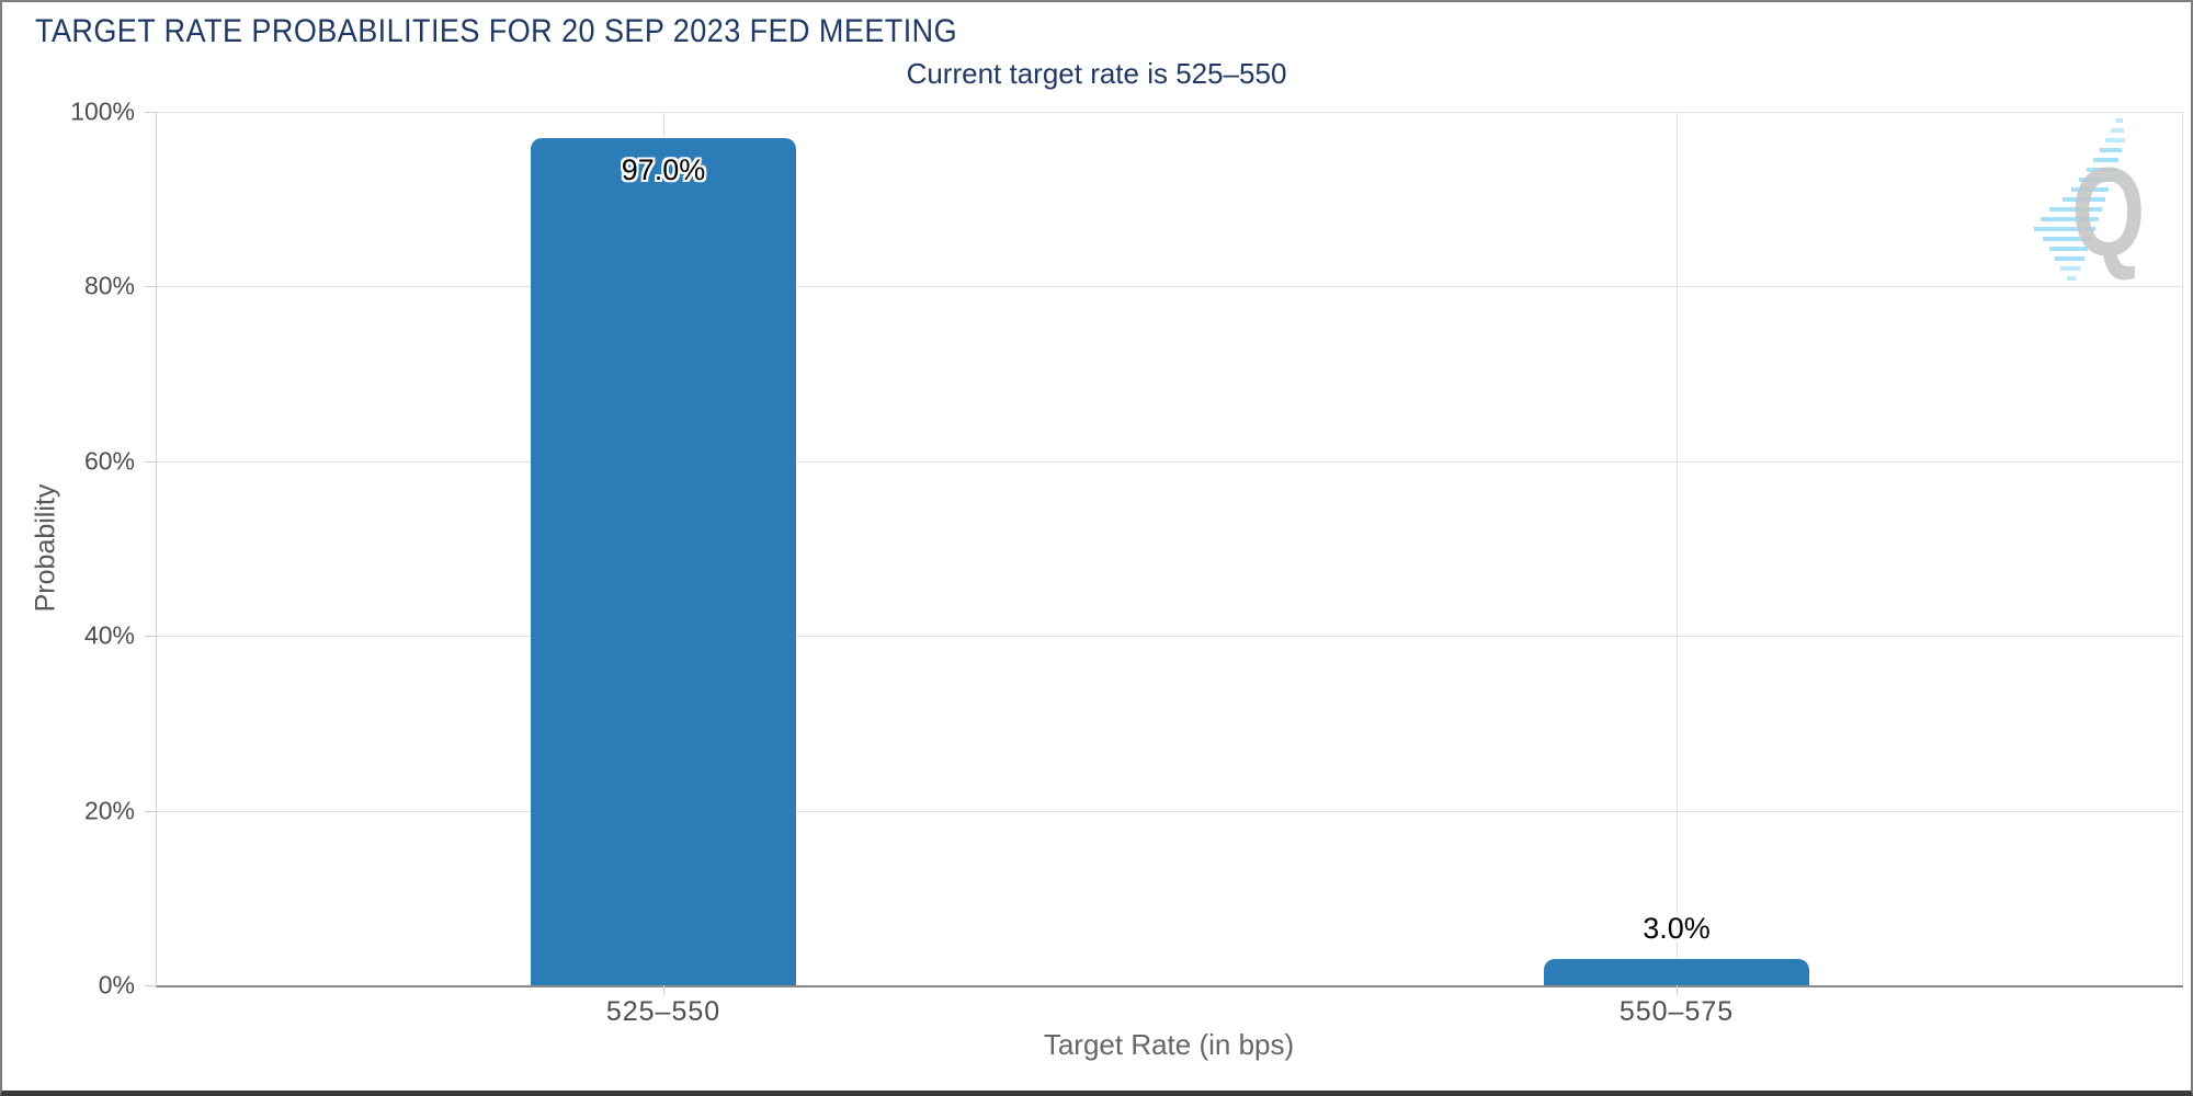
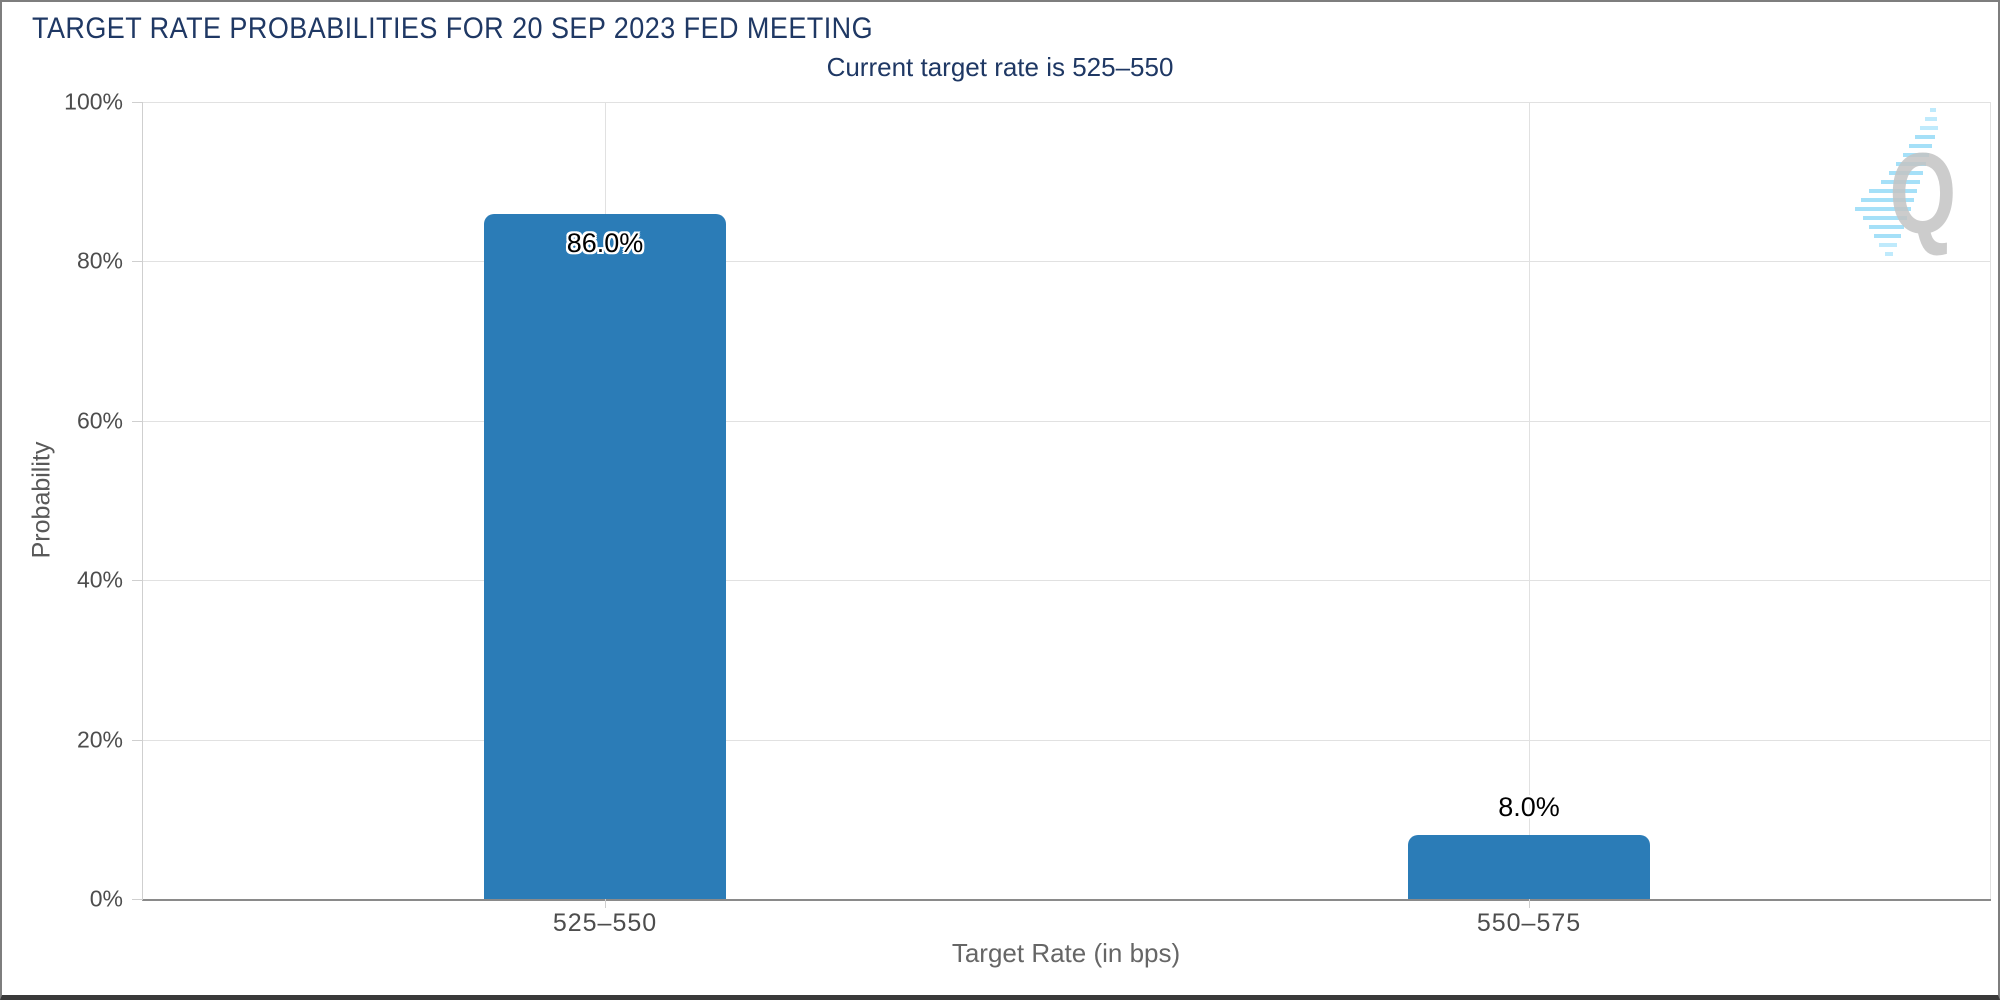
525–550: 97.0% -> 86.0%
550–575: 3.0% -> 8.0%
